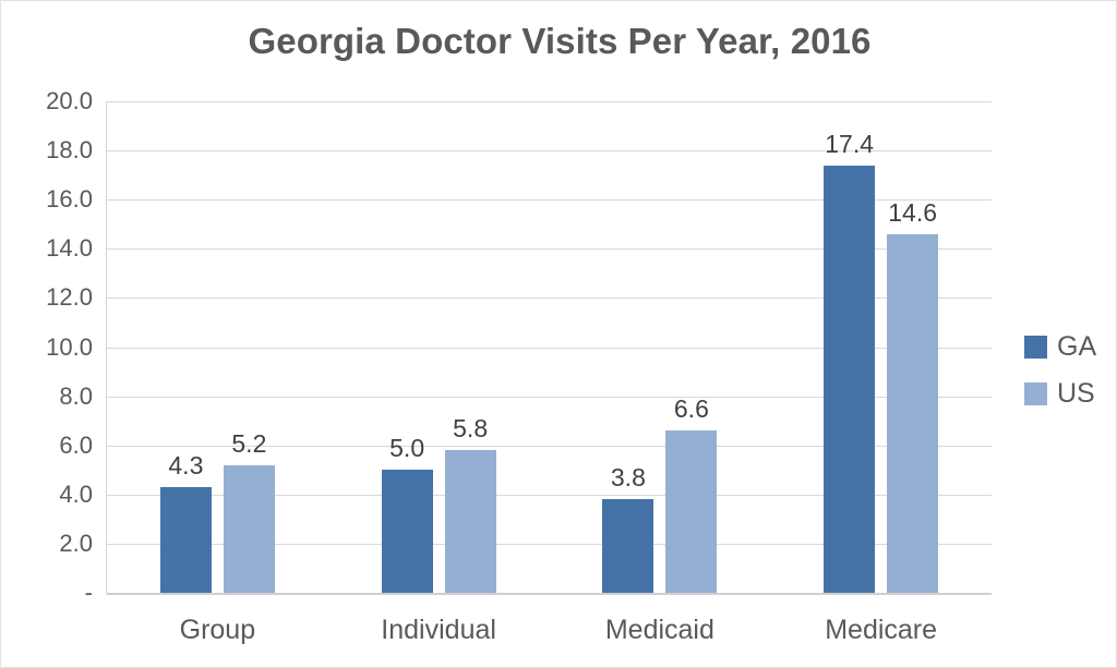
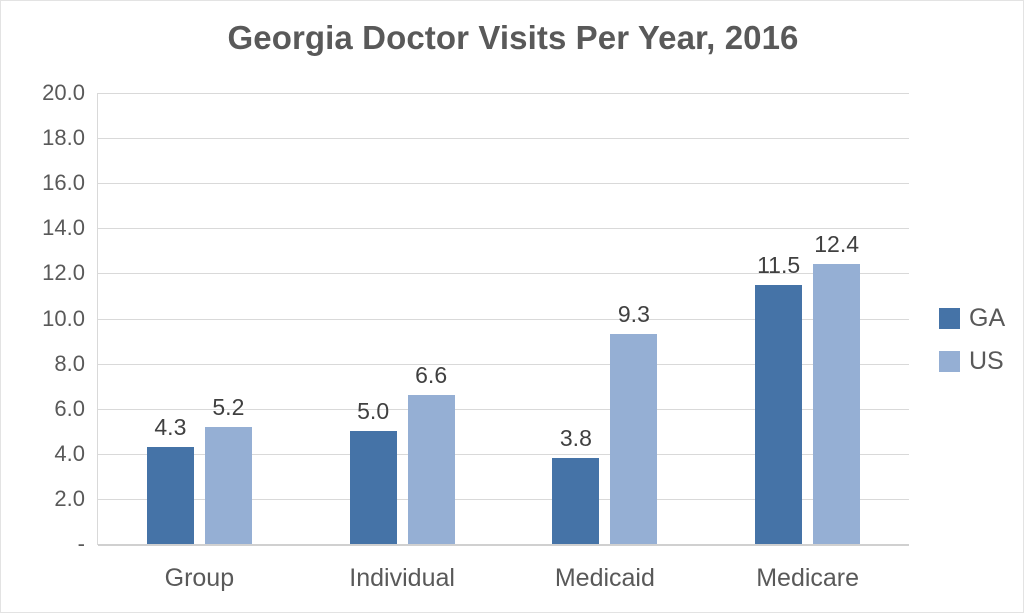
US/Individual: 5.8 -> 6.6
US/Medicaid: 6.6 -> 9.3
GA/Medicare: 17.4 -> 11.5
US/Medicare: 14.6 -> 12.4
